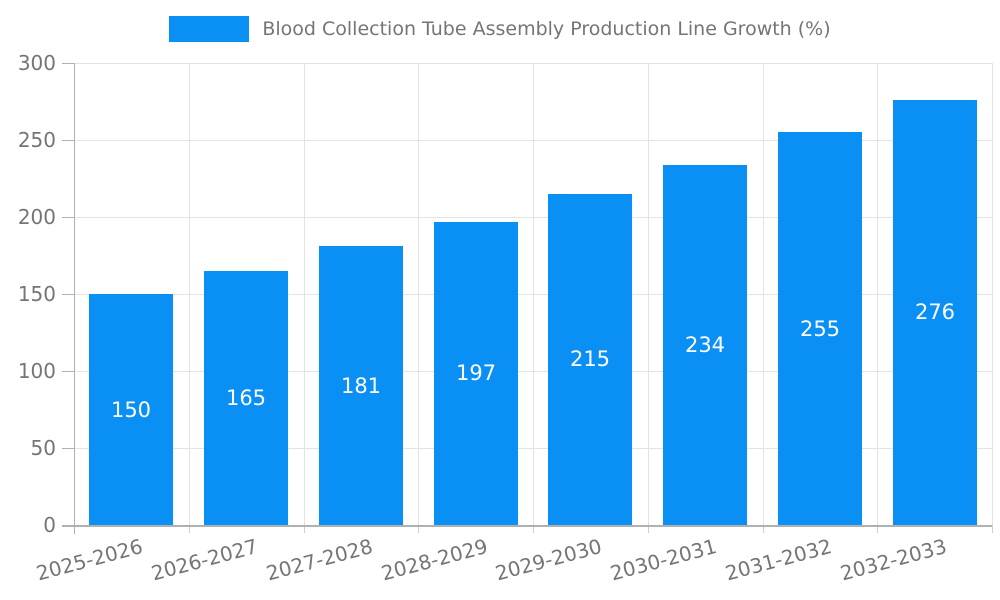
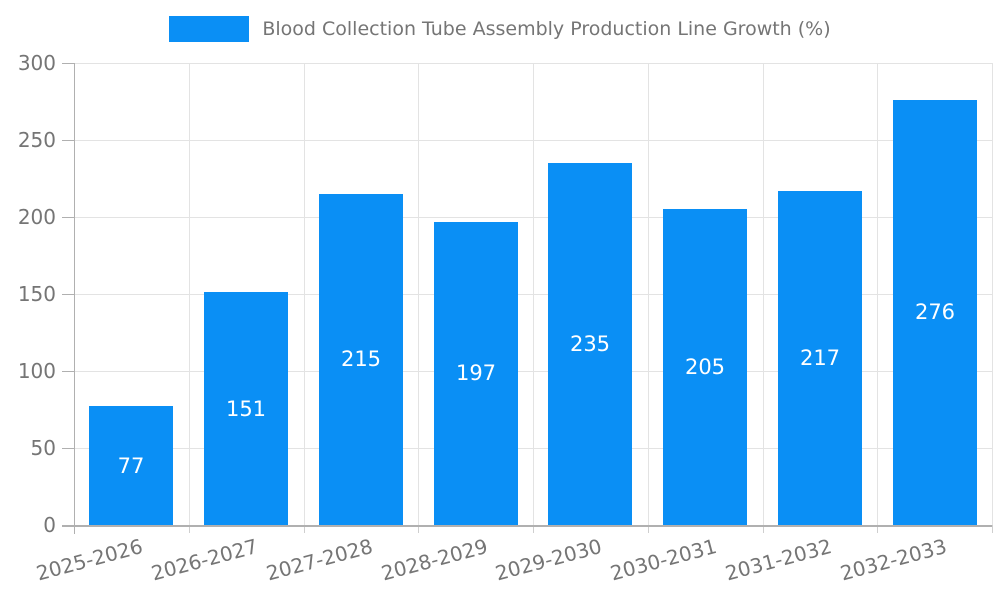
2025-2026: 150 -> 77
2026-2027: 165 -> 151
2027-2028: 181 -> 215
2029-2030: 215 -> 235
2030-2031: 234 -> 205
2031-2032: 255 -> 217
